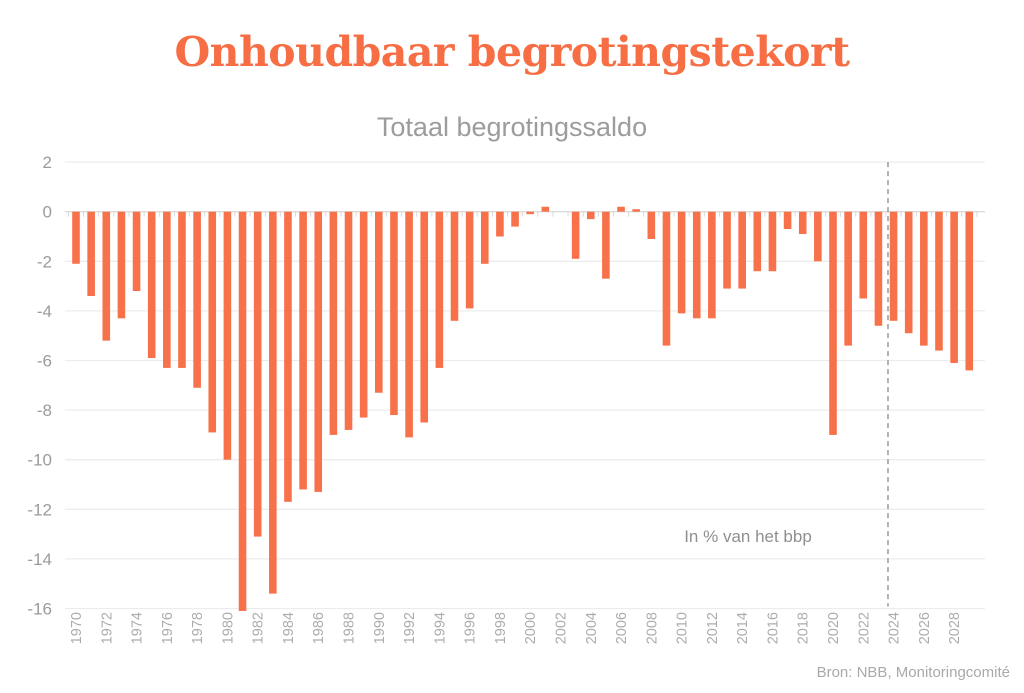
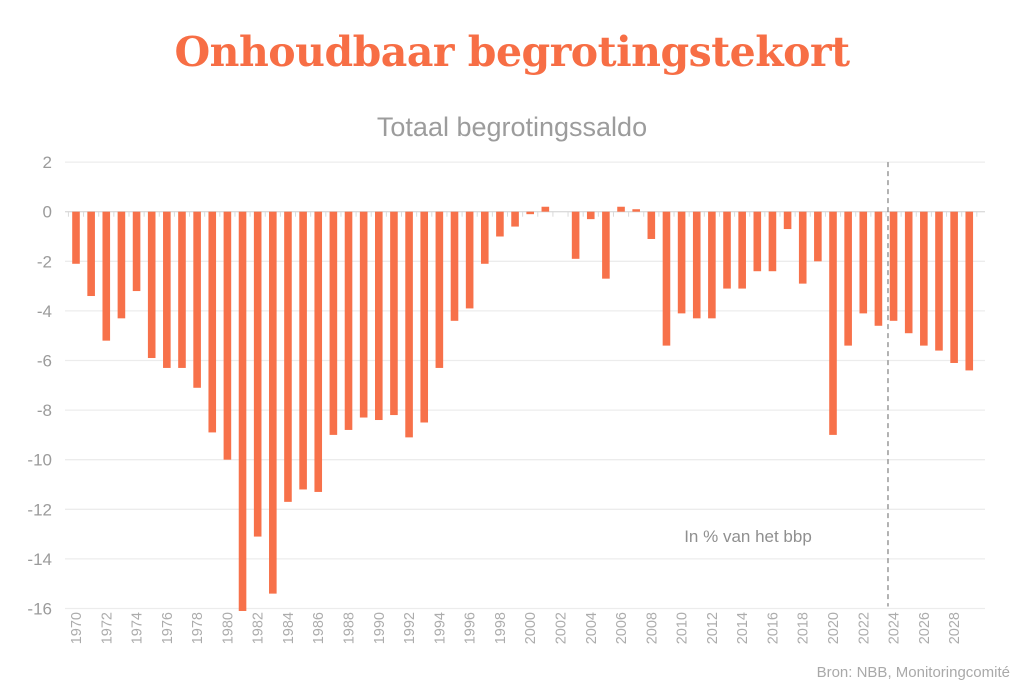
1990: -7.3 -> -8.4
2018: -0.9 -> -2.9
2022: -3.5 -> -4.1
